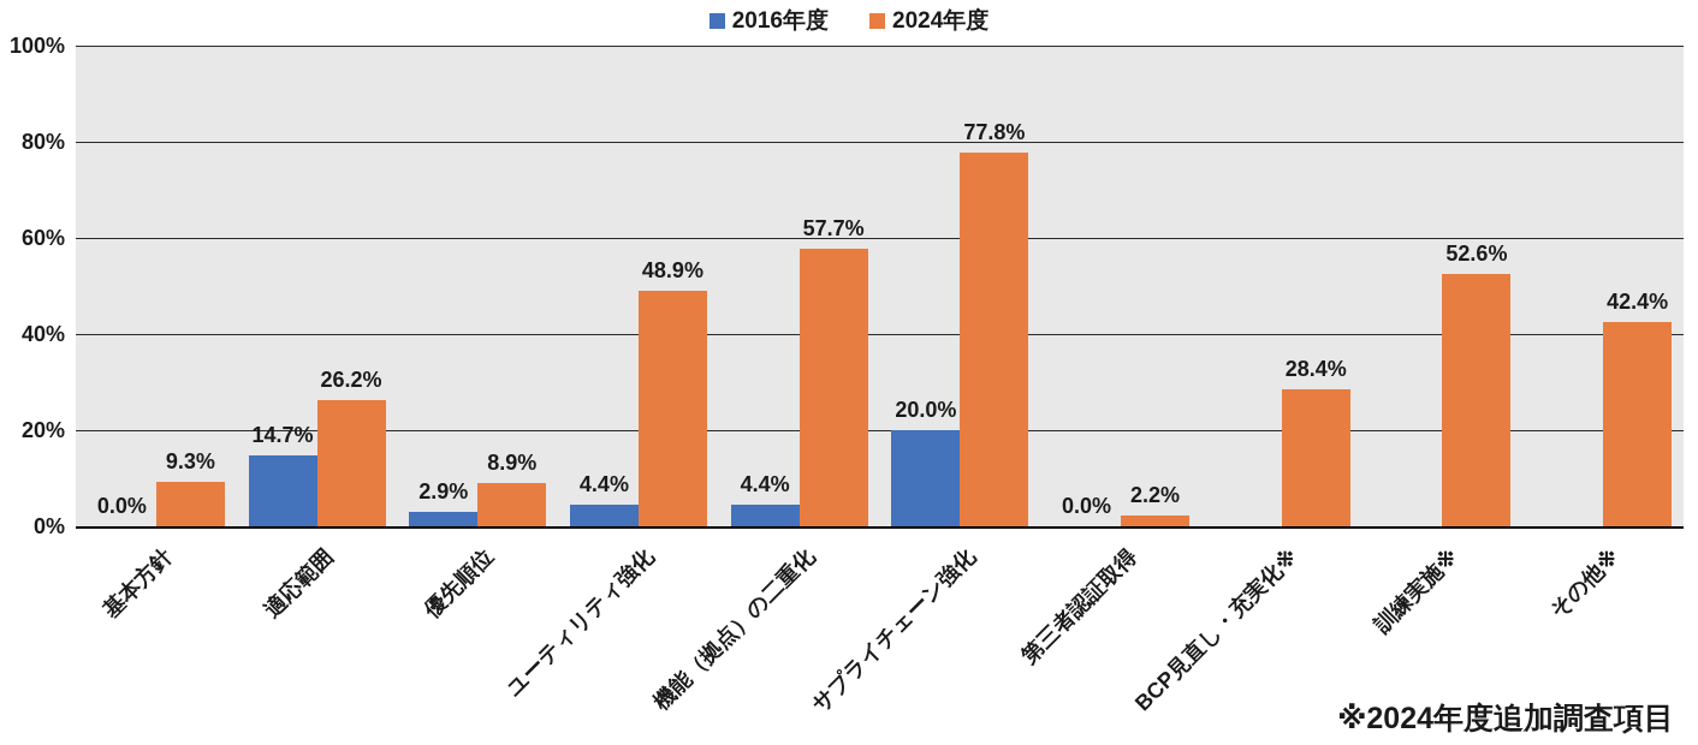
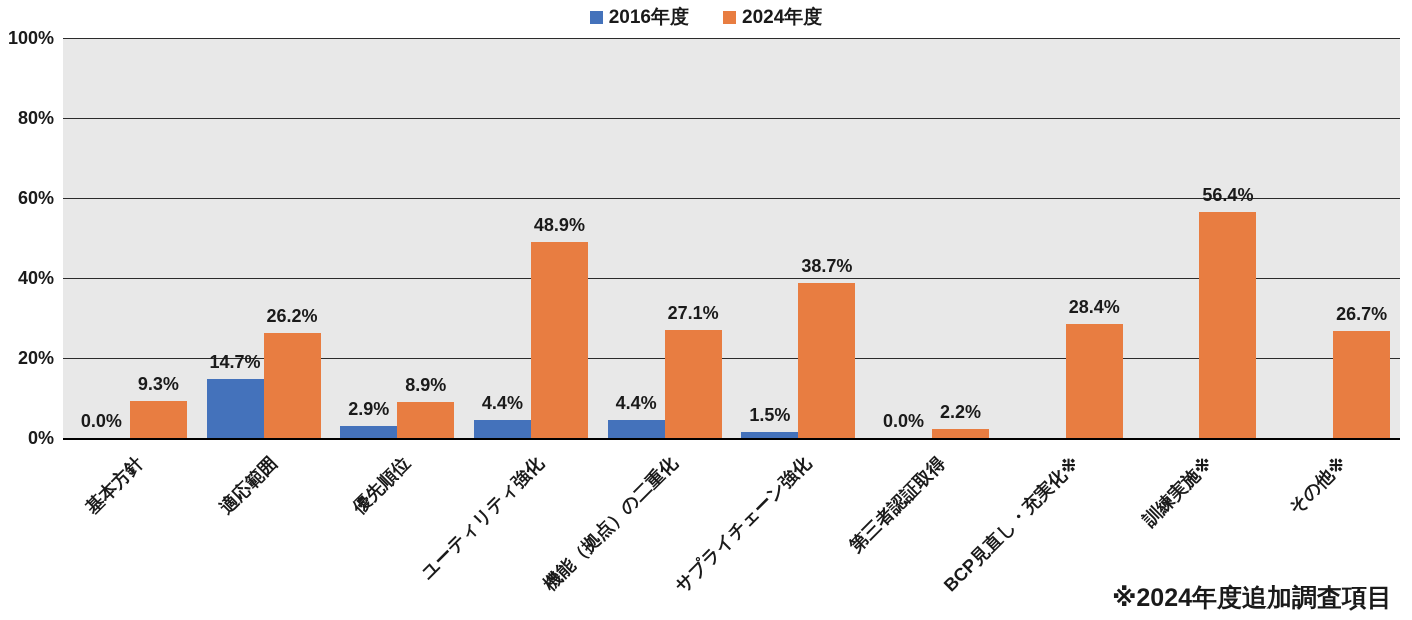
2024年度/機能（拠点）の二重化: 57.7% -> 27.1%
2016年度/サプライチェーン強化: 20.0% -> 1.5%
2024年度/サプライチェーン強化: 77.8% -> 38.7%
2024年度/訓練実施※: 52.6% -> 56.4%
2024年度/その他※: 42.4% -> 26.7%
